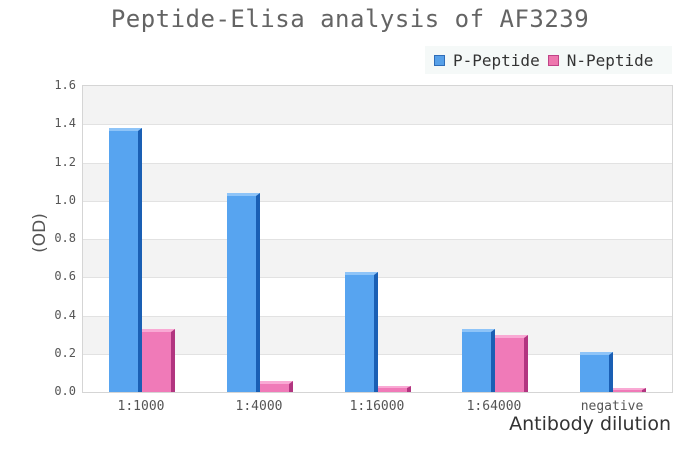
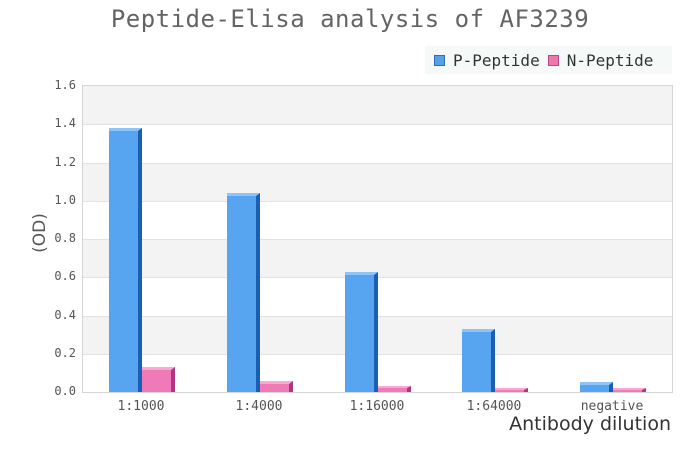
N-Peptide/1:1000: 0.33 -> 0.13
N-Peptide/1:64000: 0.30 -> 0.02
P-Peptide/negative: 0.21 -> 0.05
